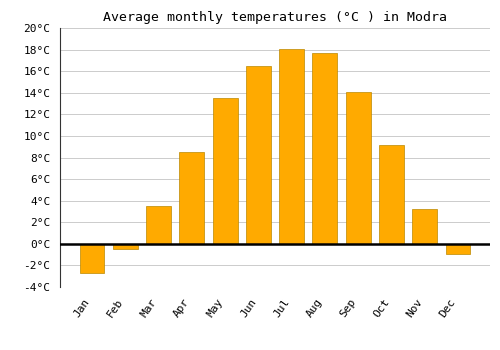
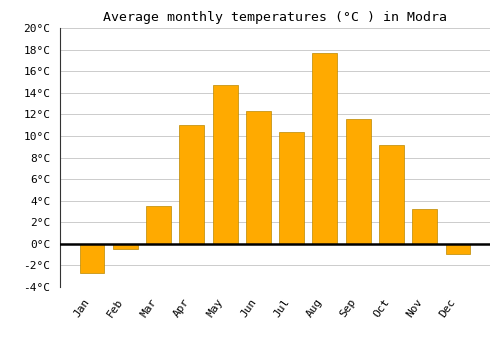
Apr: 8.5°C -> 11.0°C
May: 13.5°C -> 14.7°C
Jun: 16.5°C -> 12.3°C
Jul: 18.1°C -> 10.4°C
Sep: 14.1°C -> 11.6°C
